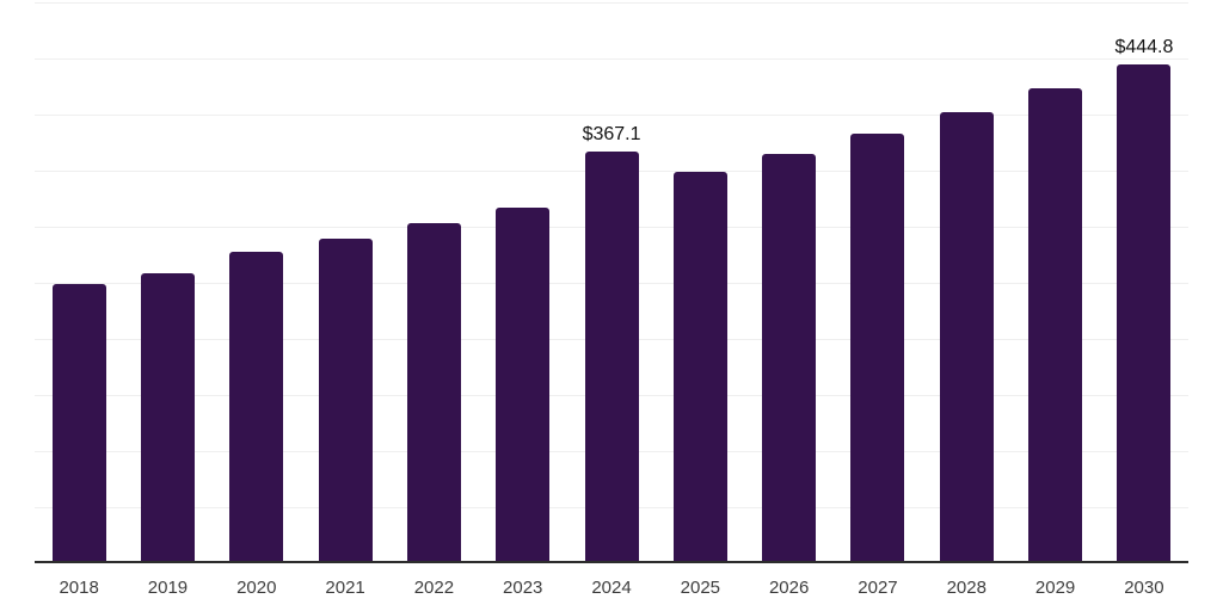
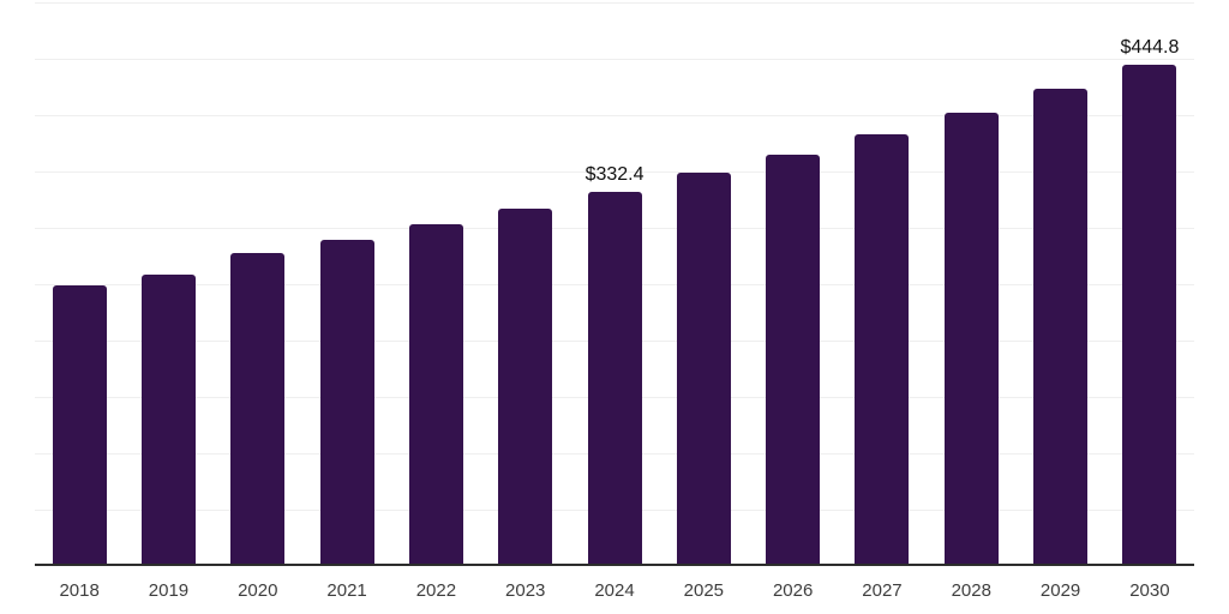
2024: $367.1 -> $332.4
